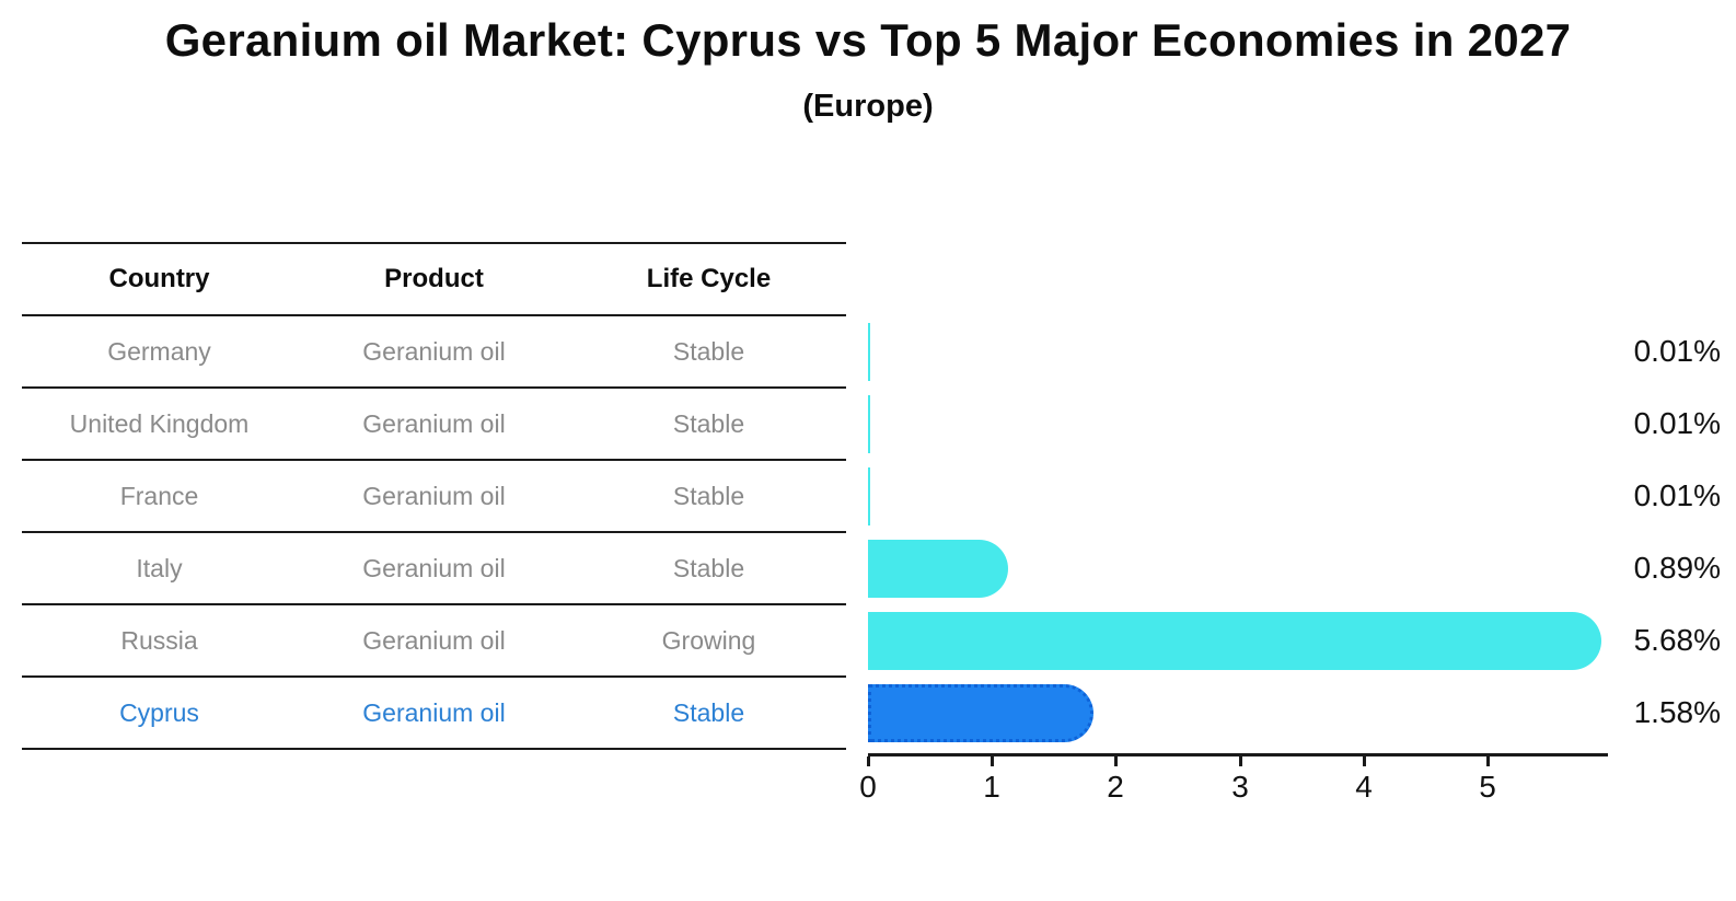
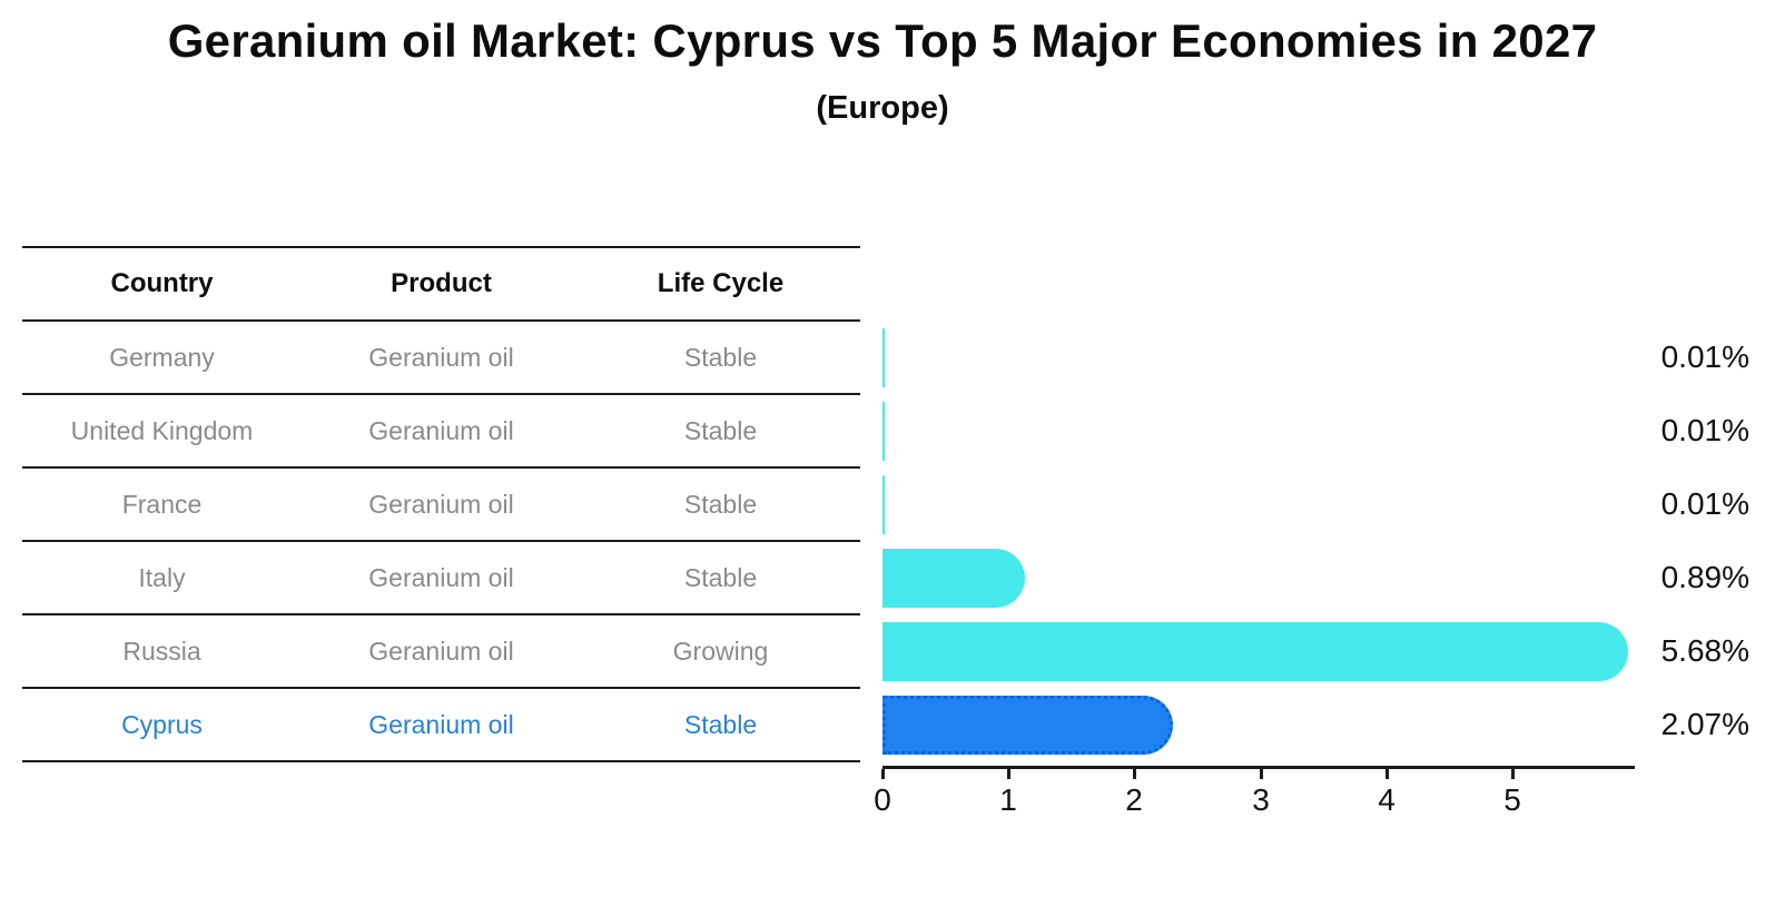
Cyprus: 1.58% -> 2.07%
